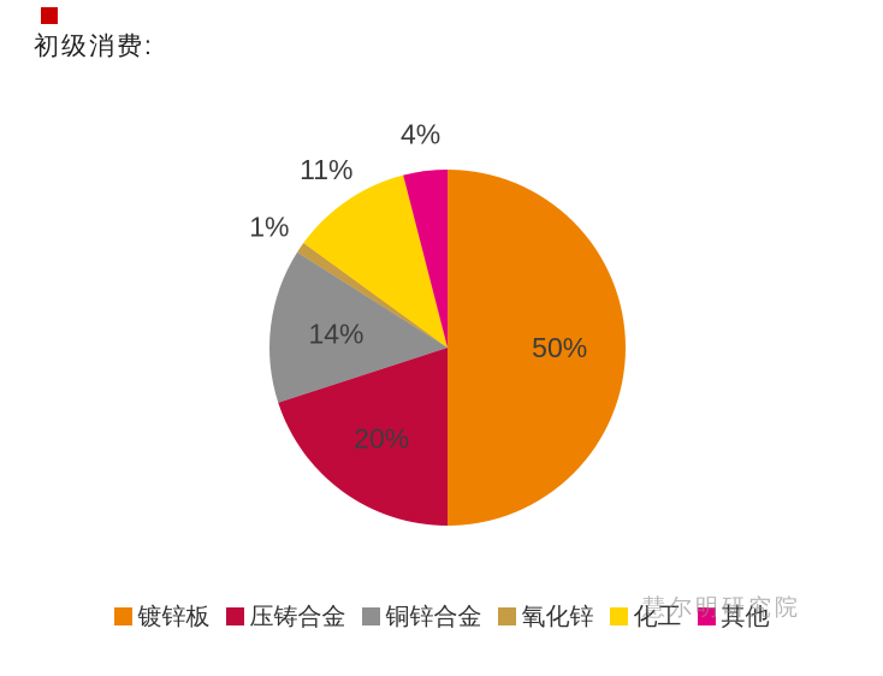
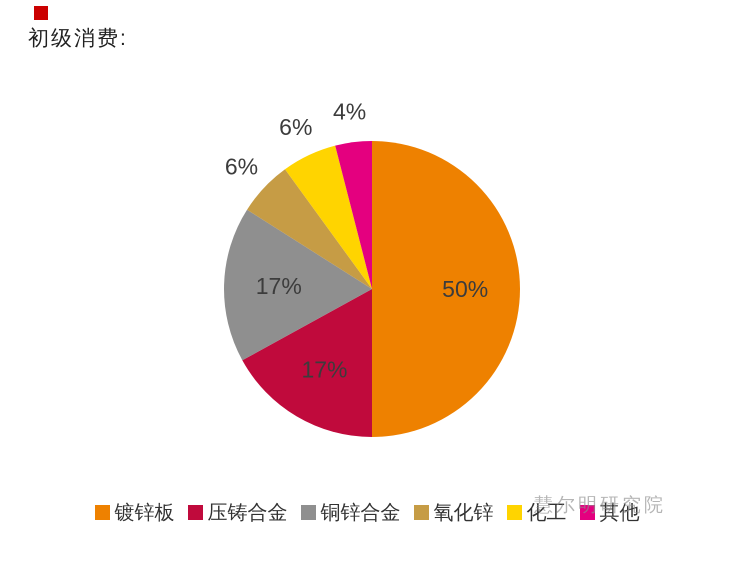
压铸合金: 20% -> 17%
铜锌合金: 14% -> 17%
氧化锌: 1% -> 6%
化工: 11% -> 6%
